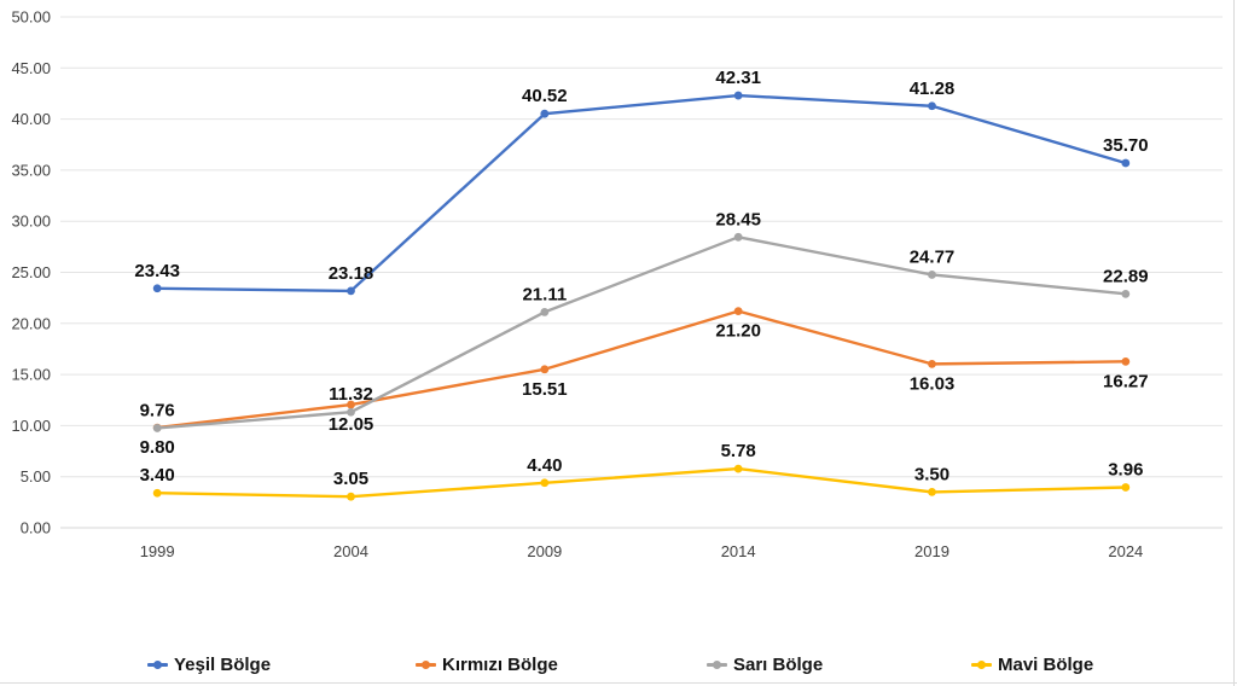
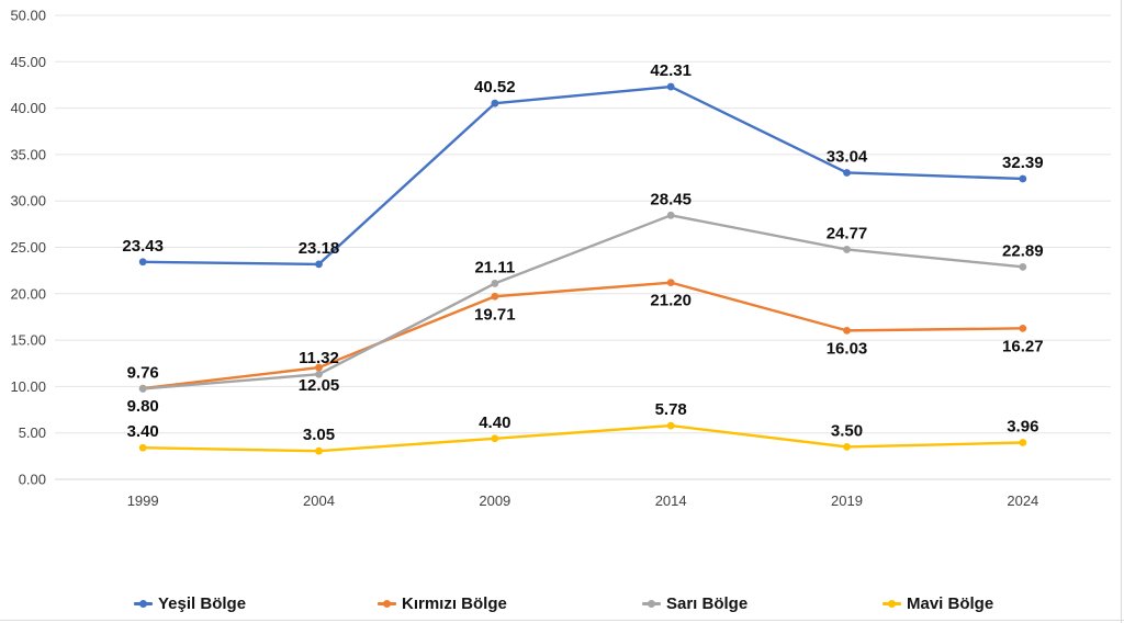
Kırmızı Bölge/2009: 15.51 -> 19.71
Yeşil Bölge/2019: 41.28 -> 33.04
Yeşil Bölge/2024: 35.70 -> 32.39
